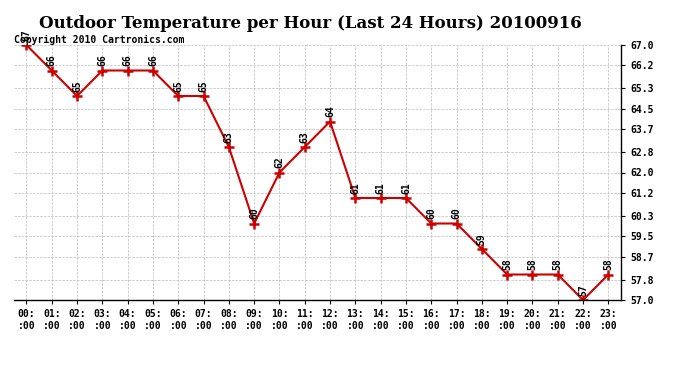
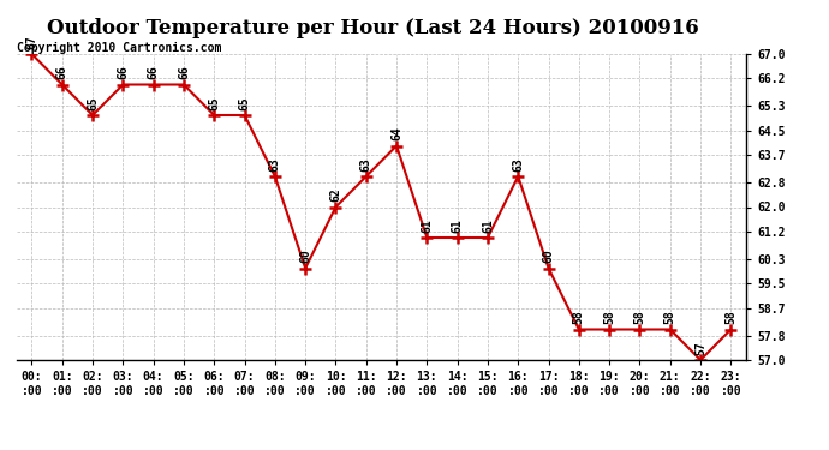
16: :00: 60 -> 63
18: :00: 59 -> 58
